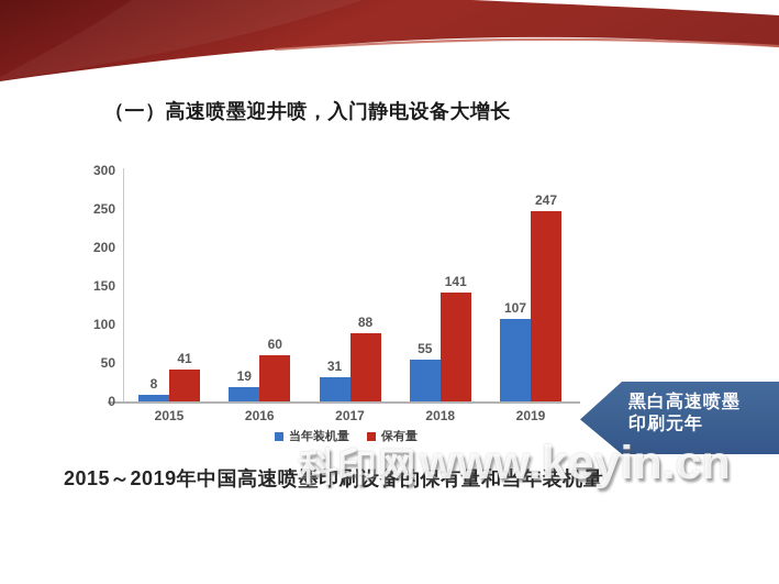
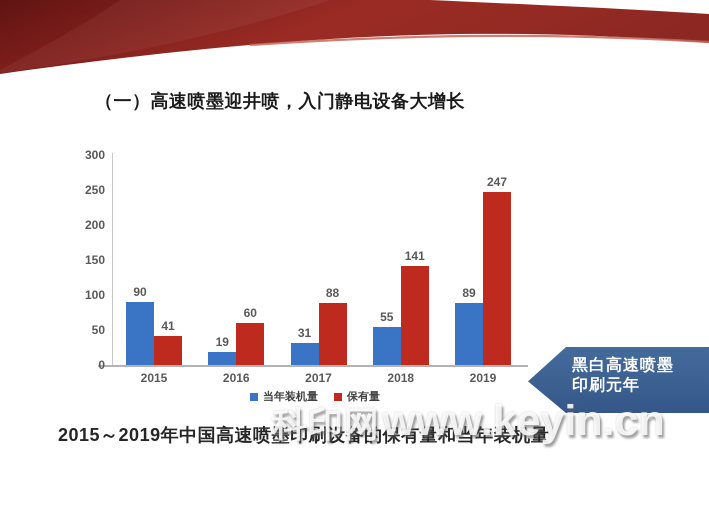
当年装机量/2015: 8 -> 90
当年装机量/2019: 107 -> 89
